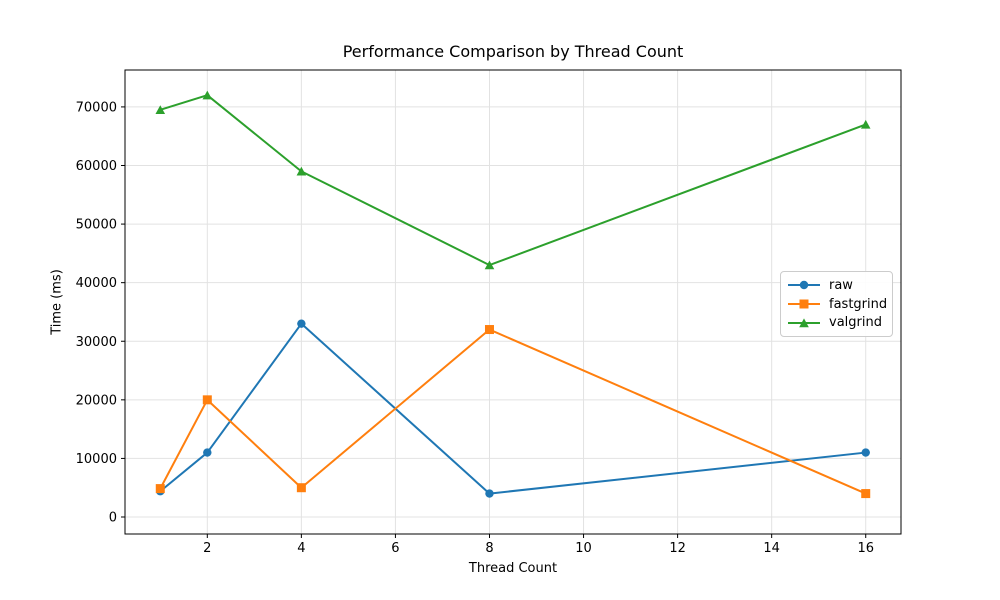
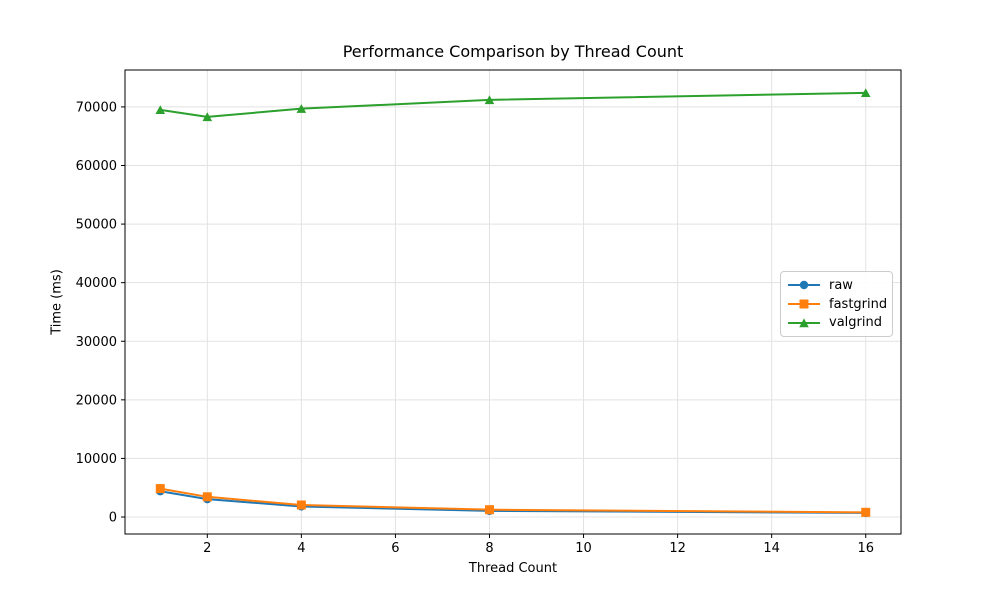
raw/2: 11000 -> 3000
fastgrind/2: 20000 -> 3000
valgrind/2: 72000 -> 68000
raw/4: 33000 -> 2000
fastgrind/4: 5000 -> 2000
valgrind/4: 59000 -> 70000
raw/8: 4000 -> 1000
fastgrind/8: 32000 -> 1000
valgrind/8: 43000 -> 71000
raw/16: 11000 -> 1000
fastgrind/16: 4000 -> 1000
valgrind/16: 67000 -> 72000
